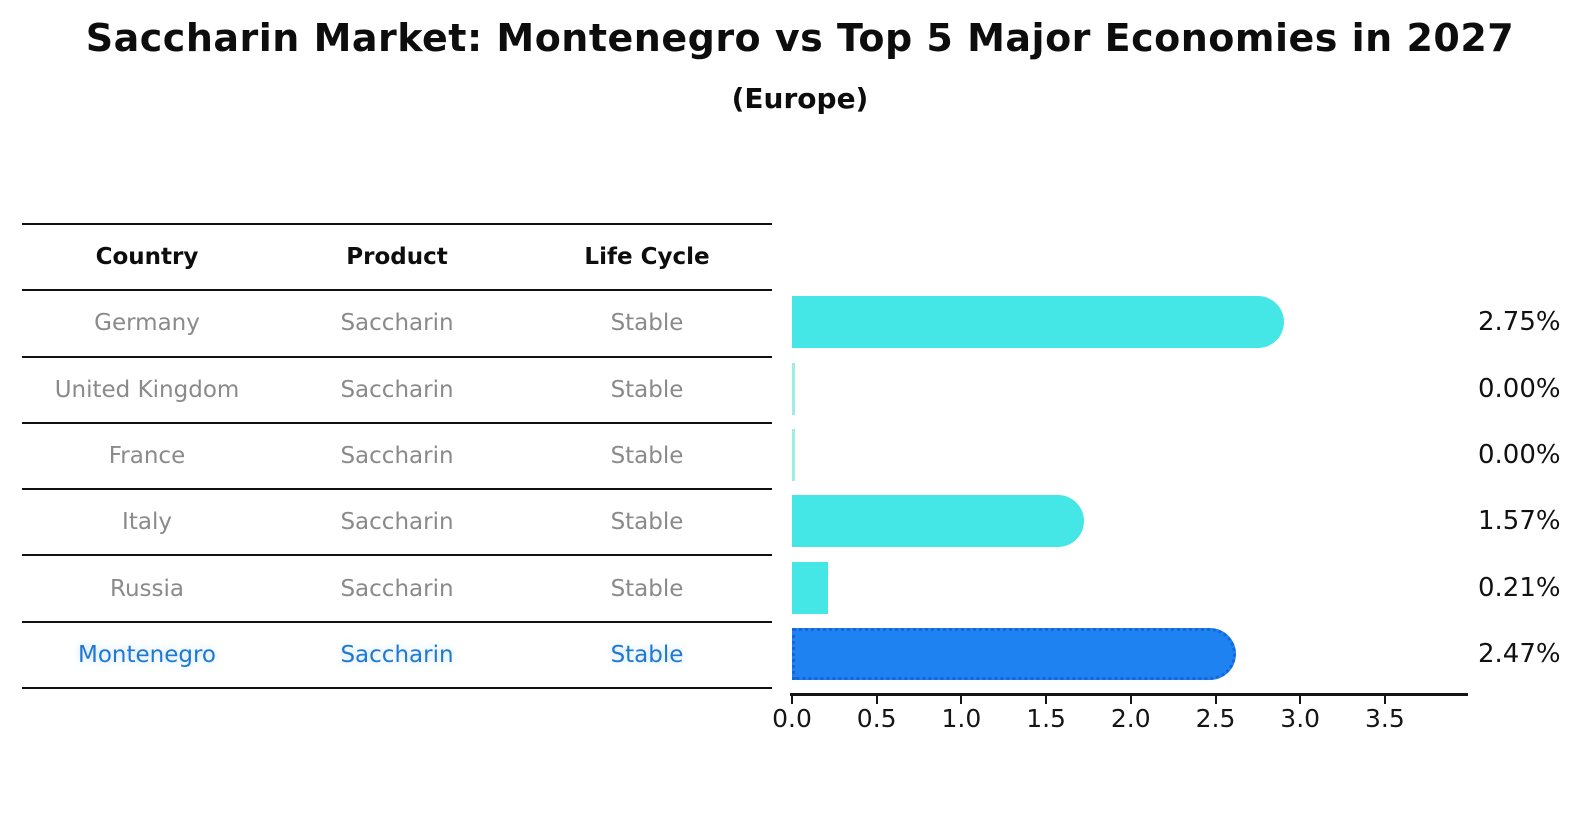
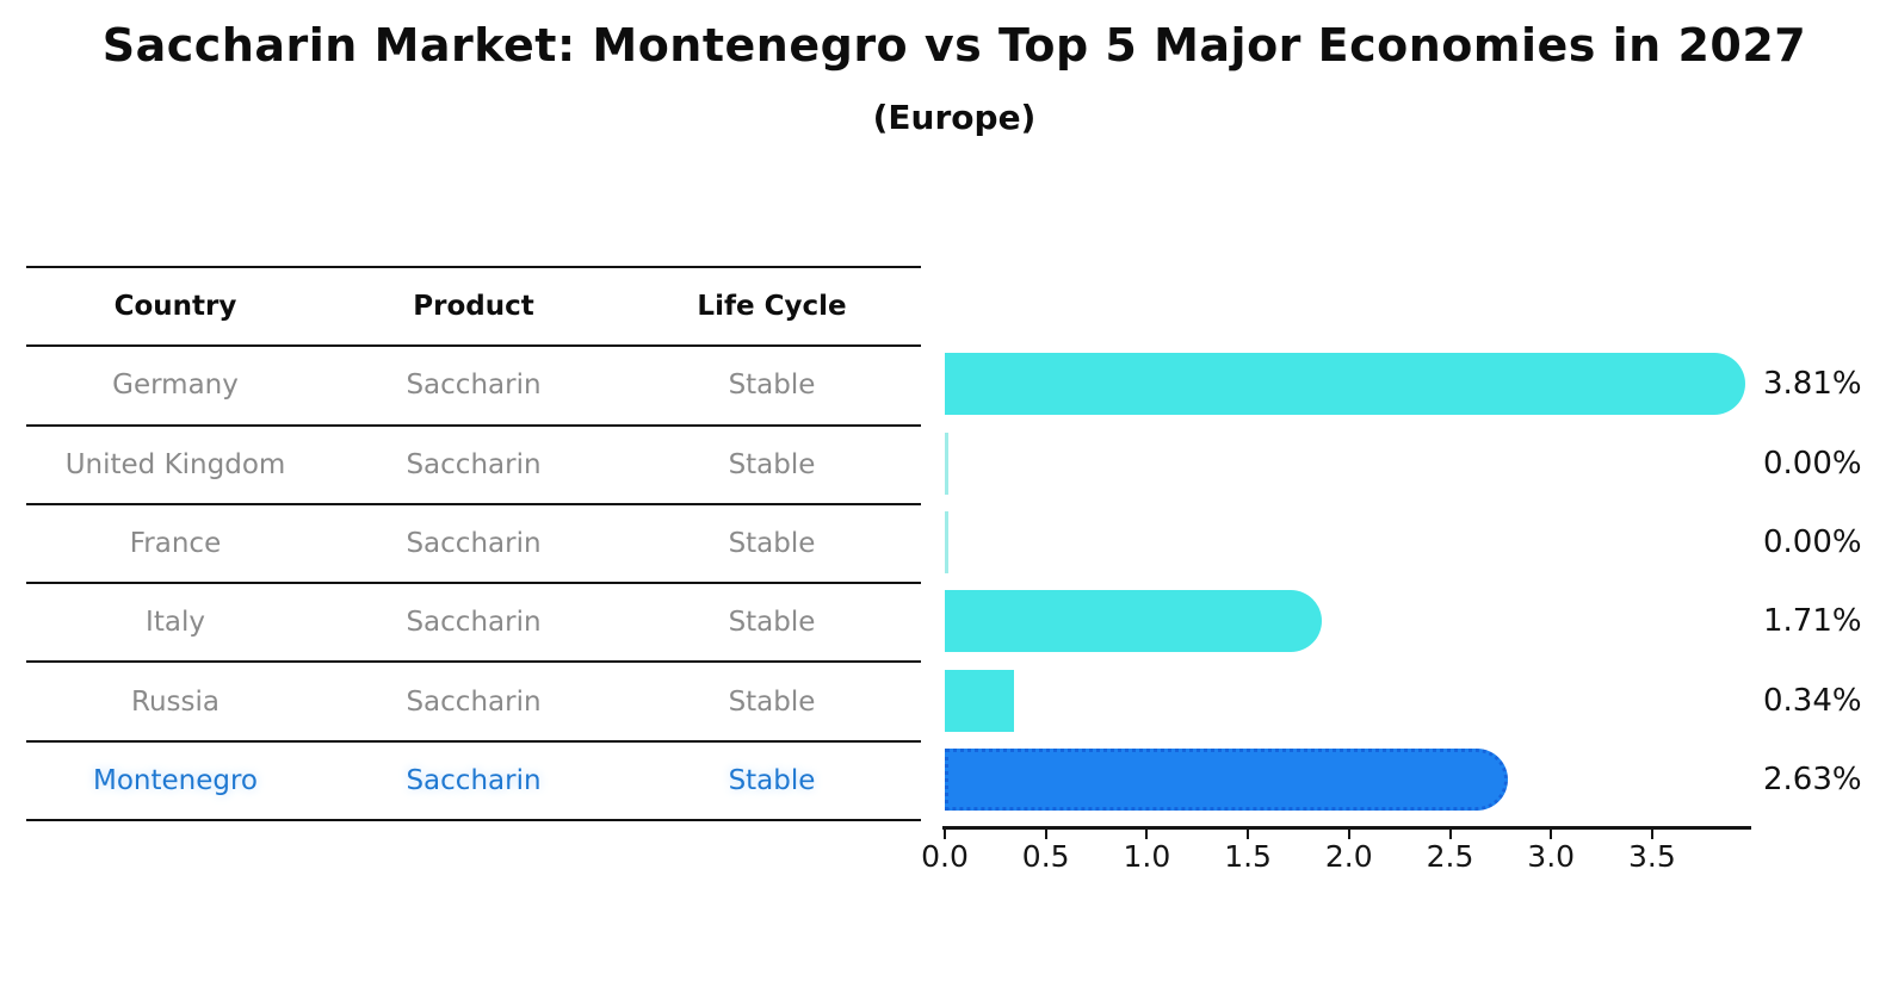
Germany: 2.75% -> 3.81%
Italy: 1.57% -> 1.71%
Russia: 0.21% -> 0.34%
Montenegro: 2.47% -> 2.63%
